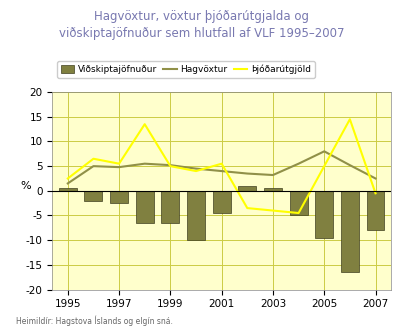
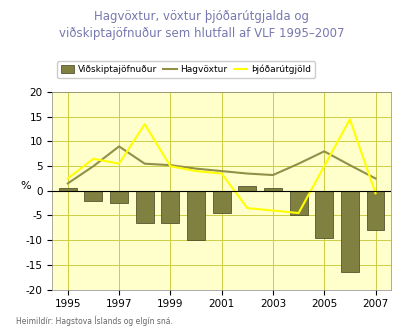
Hagvöxtur/1997: 4.8 -> 9.0
Þjóðarútgjöld/2001: 5.5 -> 3.5
